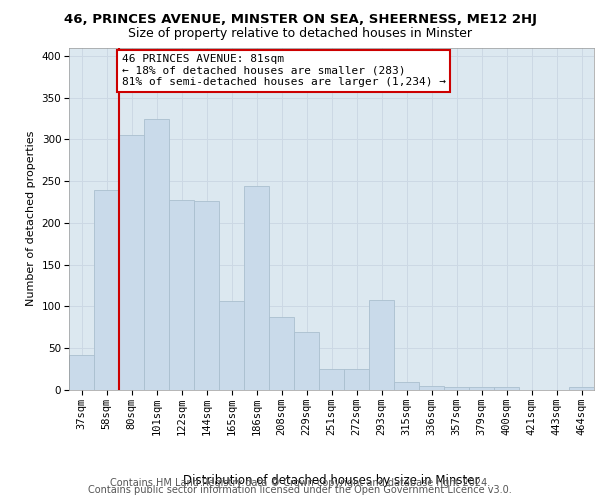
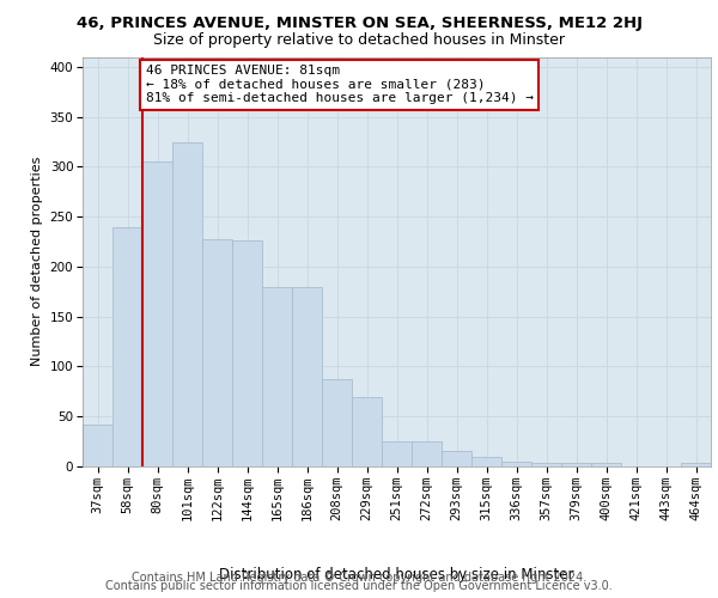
165sqm: 106 -> 180
186sqm: 244 -> 180
293sqm: 108 -> 15
